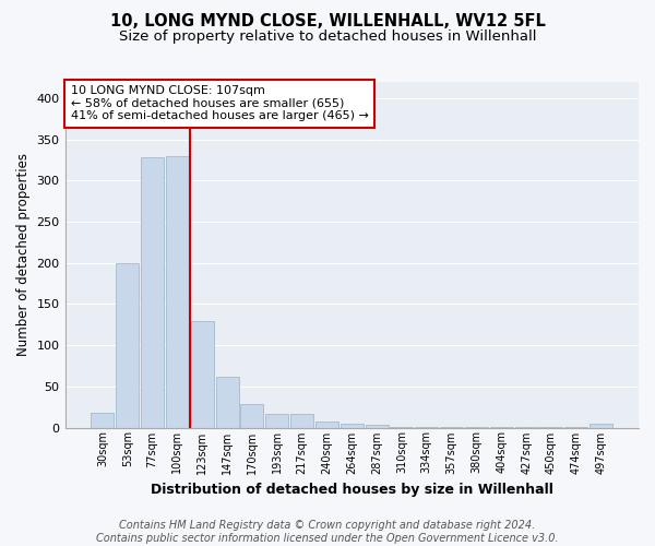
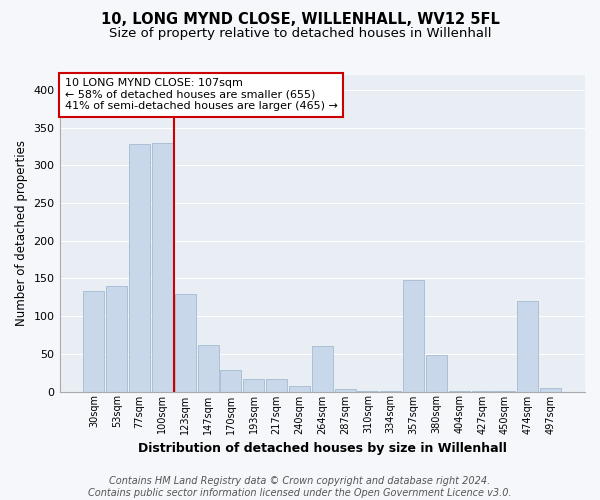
30sqm: 18 -> 134
53sqm: 200 -> 140
264sqm: 4 -> 60
357sqm: 1 -> 148
380sqm: 1 -> 48
474sqm: 1 -> 120
